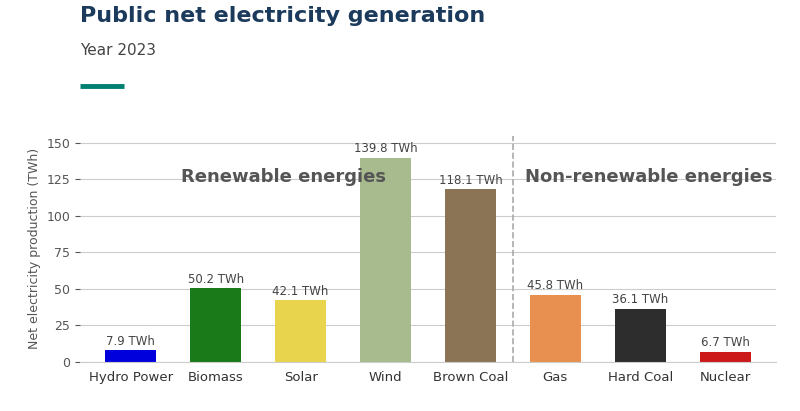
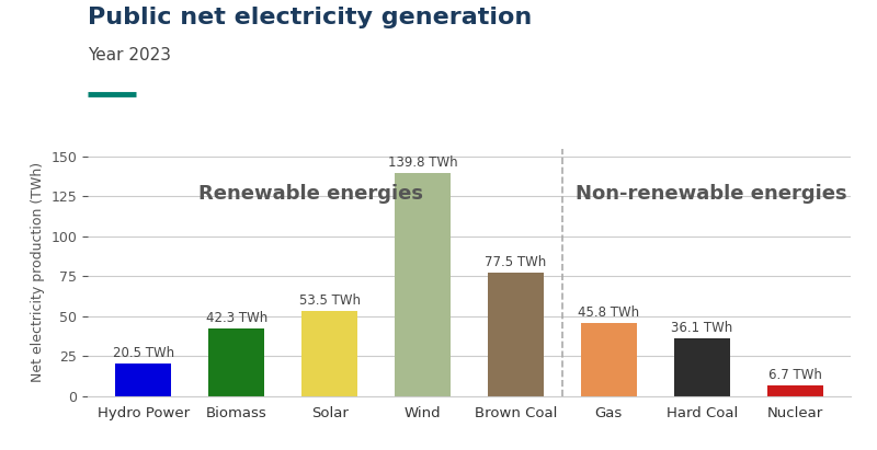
Hydro Power: 7.9 -> 20.5
Biomass: 50.2 -> 42.3
Solar: 42.1 -> 53.5
Brown Coal: 118.1 -> 77.5
